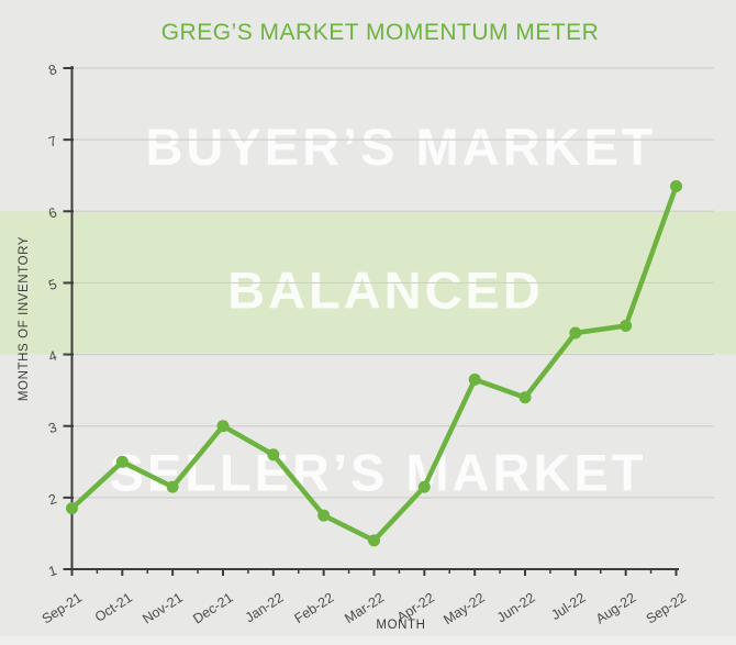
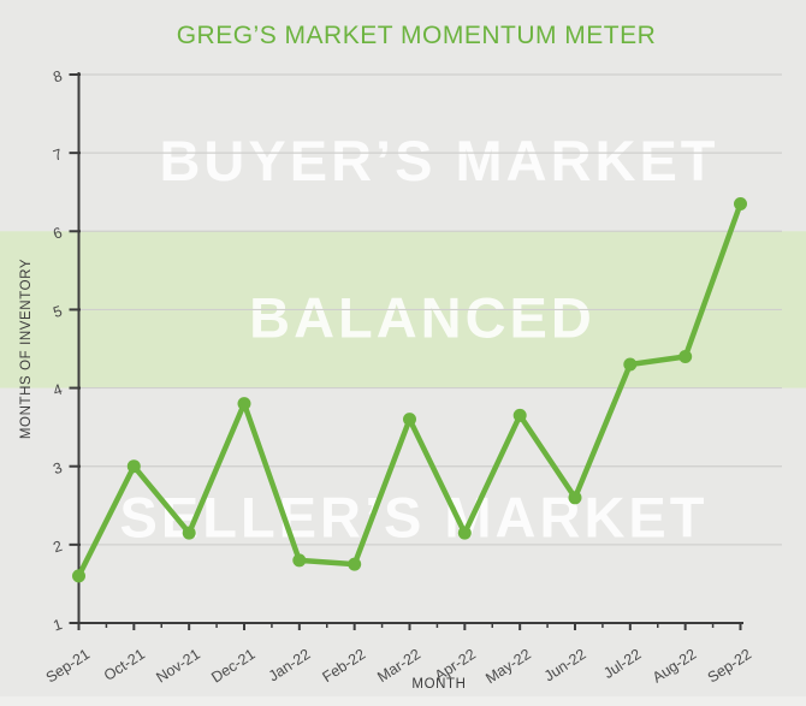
Sep-21: 1.9 -> 1.6
Oct-21: 2.5 -> 3.0
Dec-21: 3.0 -> 3.8
Jan-22: 2.6 -> 1.8
Mar-22: 1.4 -> 3.6
Jun-22: 3.4 -> 2.6
